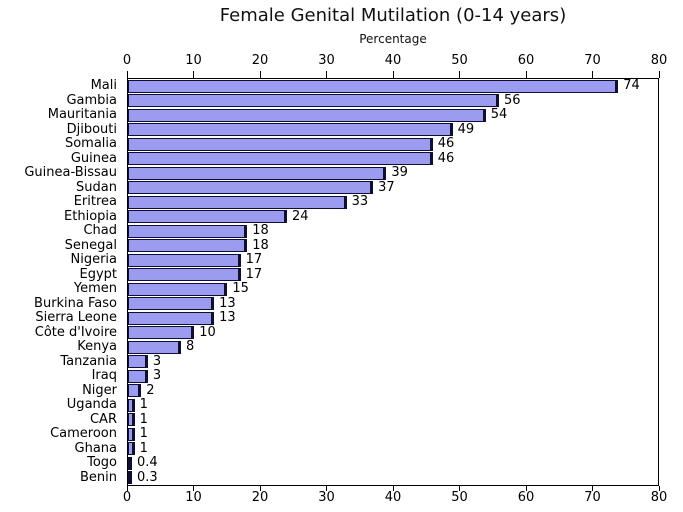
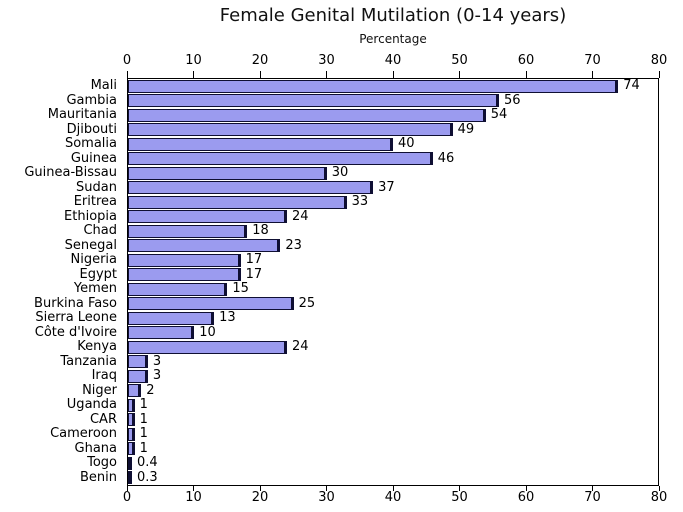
Somalia: 46 -> 40
Guinea-Bissau: 39 -> 30
Senegal: 18 -> 23
Burkina Faso: 13 -> 25
Kenya: 8 -> 24
